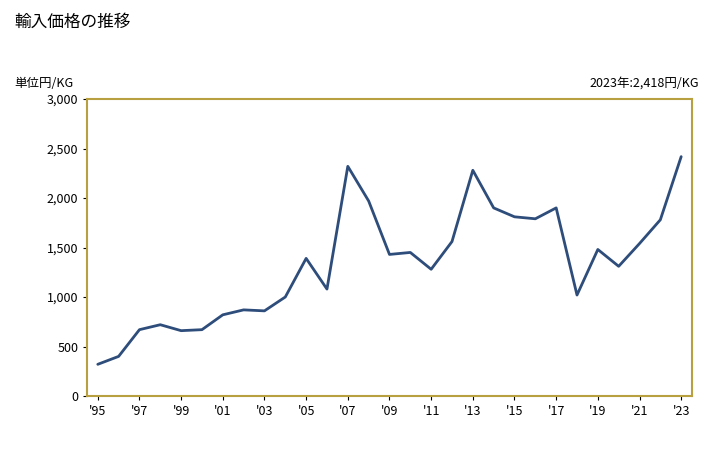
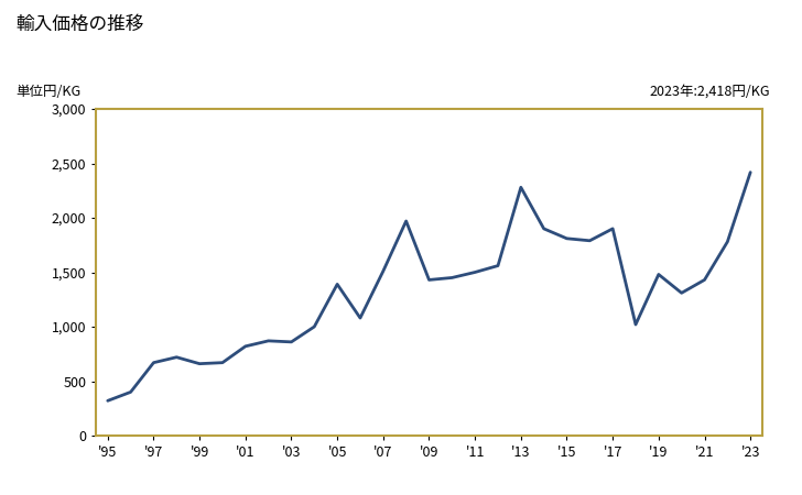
'07: 2,320 -> 1,510
'11: 1,280 -> 1,500
'21: 1,540 -> 1,430
